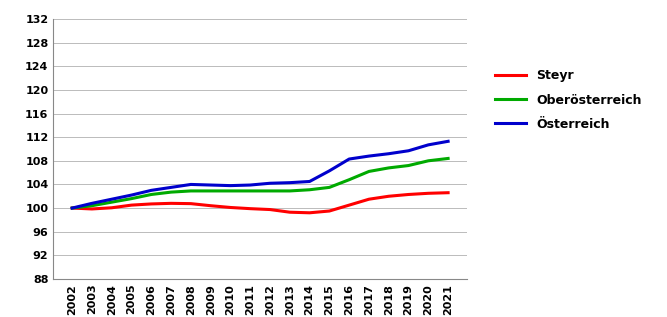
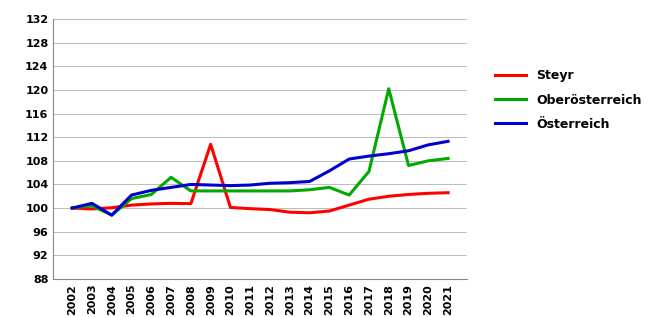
Oberösterreich/2004: 101.0 -> 98.8
Österreich/2004: 101.5 -> 98.8
Oberösterreich/2007: 102.7 -> 105.2
Steyr/2009: 100.4 -> 110.8
Oberösterreich/2016: 104.8 -> 102.2
Oberösterreich/2018: 106.8 -> 120.2
